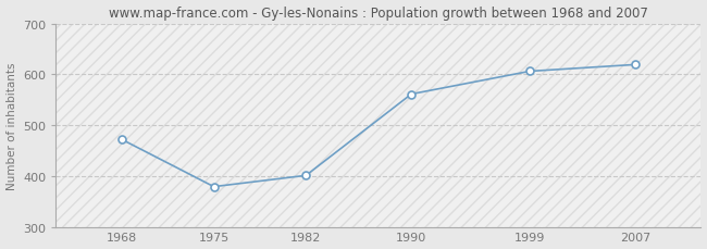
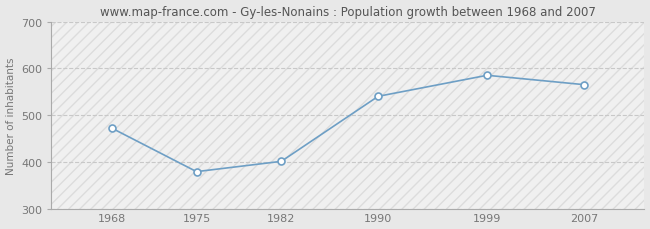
1990: 561 -> 540
1999: 606 -> 585
2007: 619 -> 565
